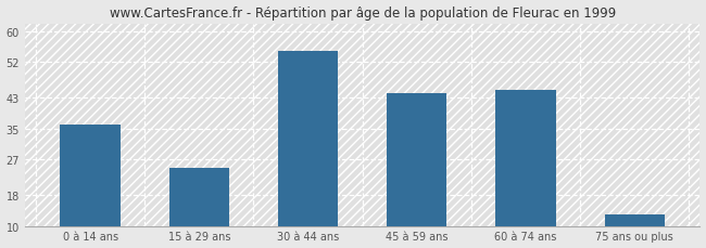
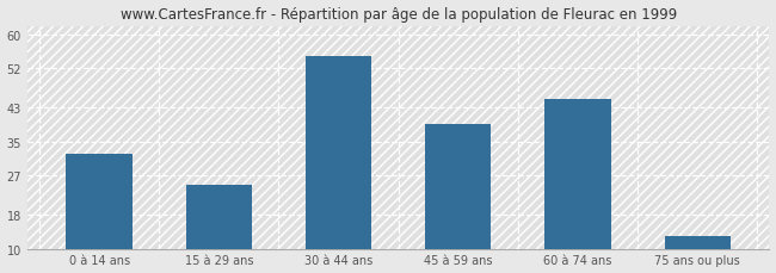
0 à 14 ans: 36 -> 32
45 à 59 ans: 44 -> 39
